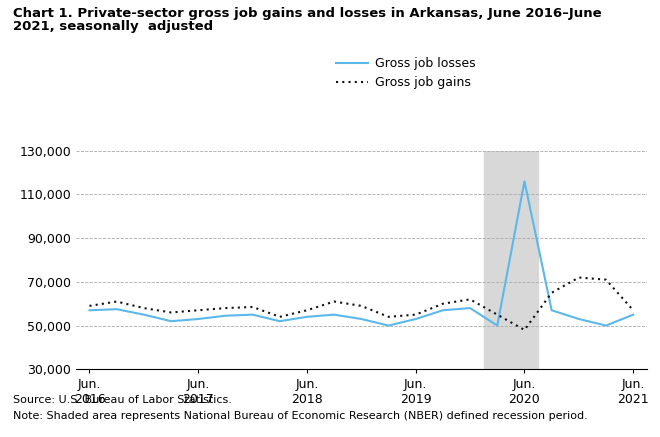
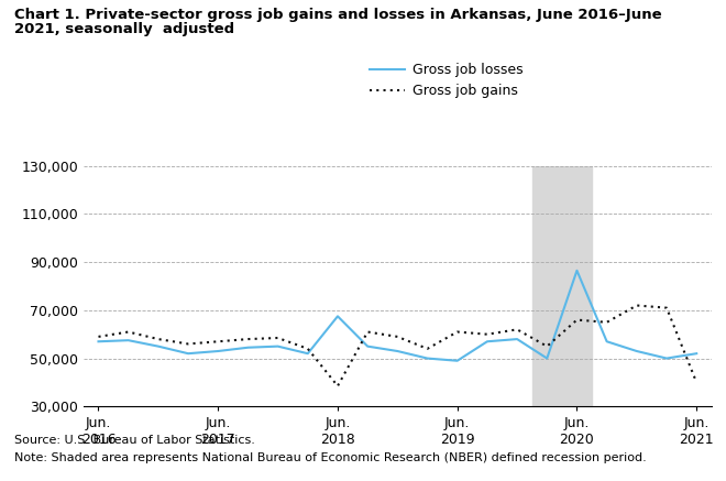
Gross job losses/Jun. 2018: 54,000 -> 67,500
Gross job gains/Jun. 2018: 57,000 -> 38,500
Gross job losses/Jun. 2019: 53,000 -> 49,000
Gross job gains/Jun. 2019: 55,000 -> 61,000
Gross job losses/Jun. 2020: 116,000 -> 86,500
Gross job gains/Jun. 2020: 48,000 -> 66,000
Gross job losses/Jun. 2021: 55,000 -> 52,000
Gross job gains/Jun. 2021: 57,000 -> 40,000
